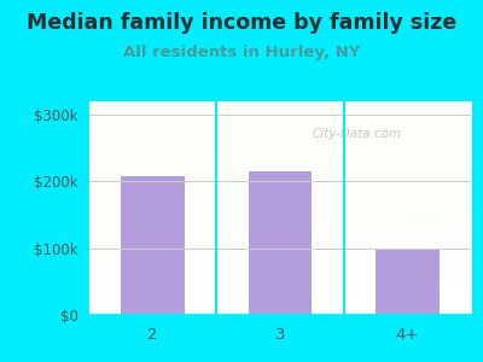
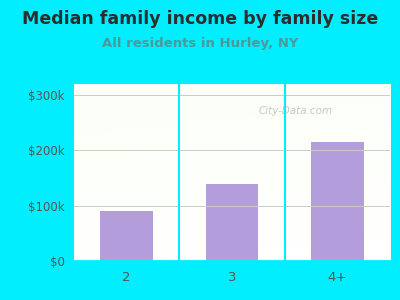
2: $208k -> $90k
3: $216k -> $140k
4+: $98k -> $215k
